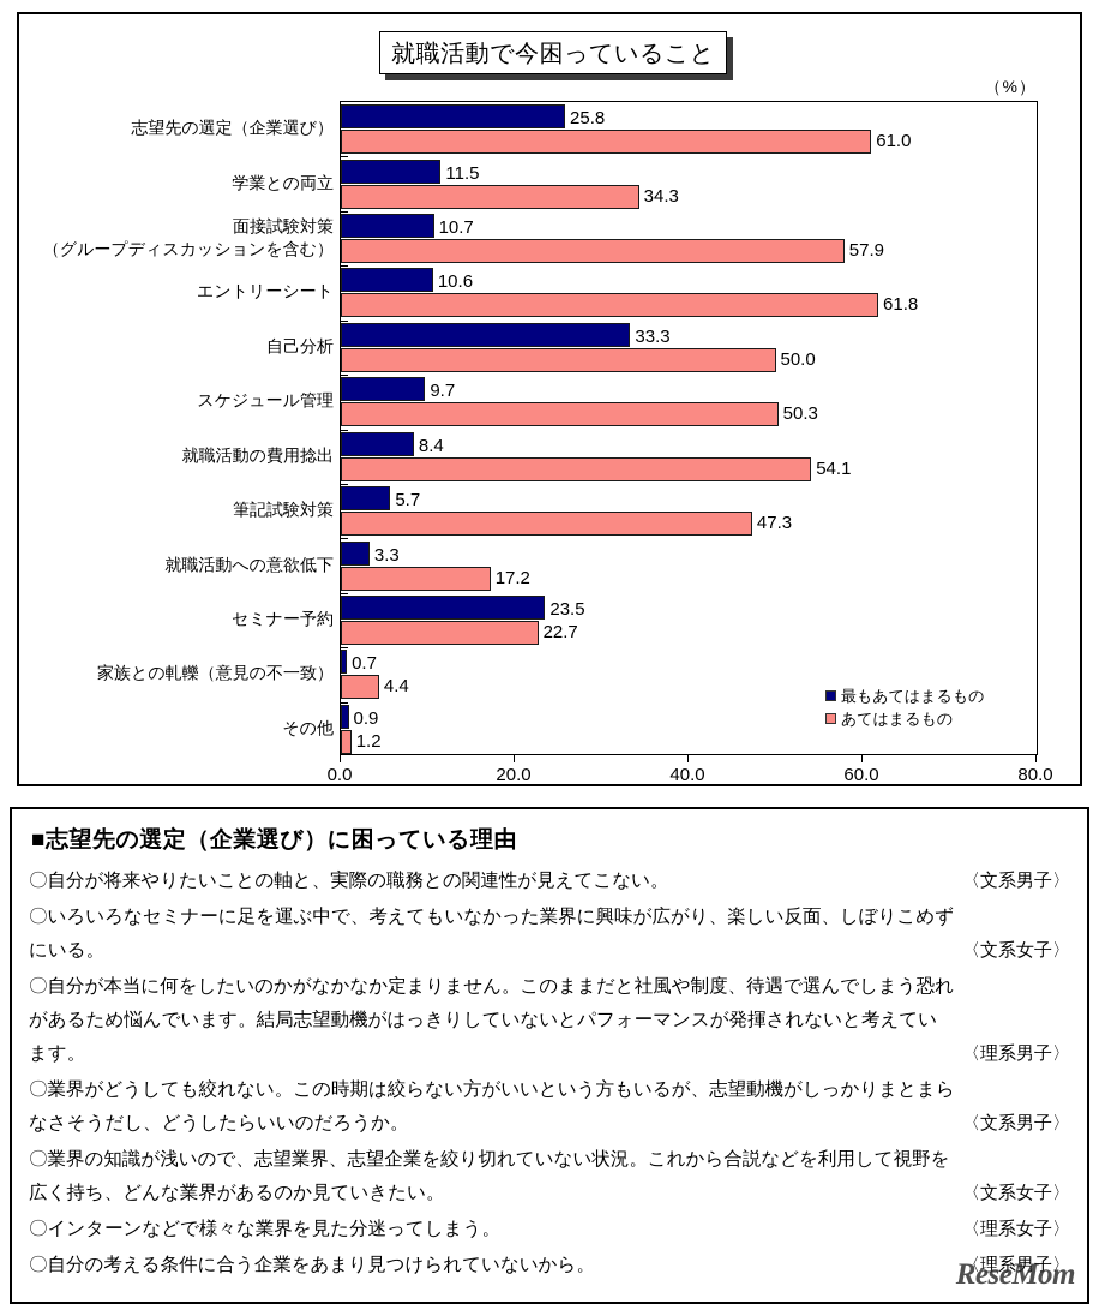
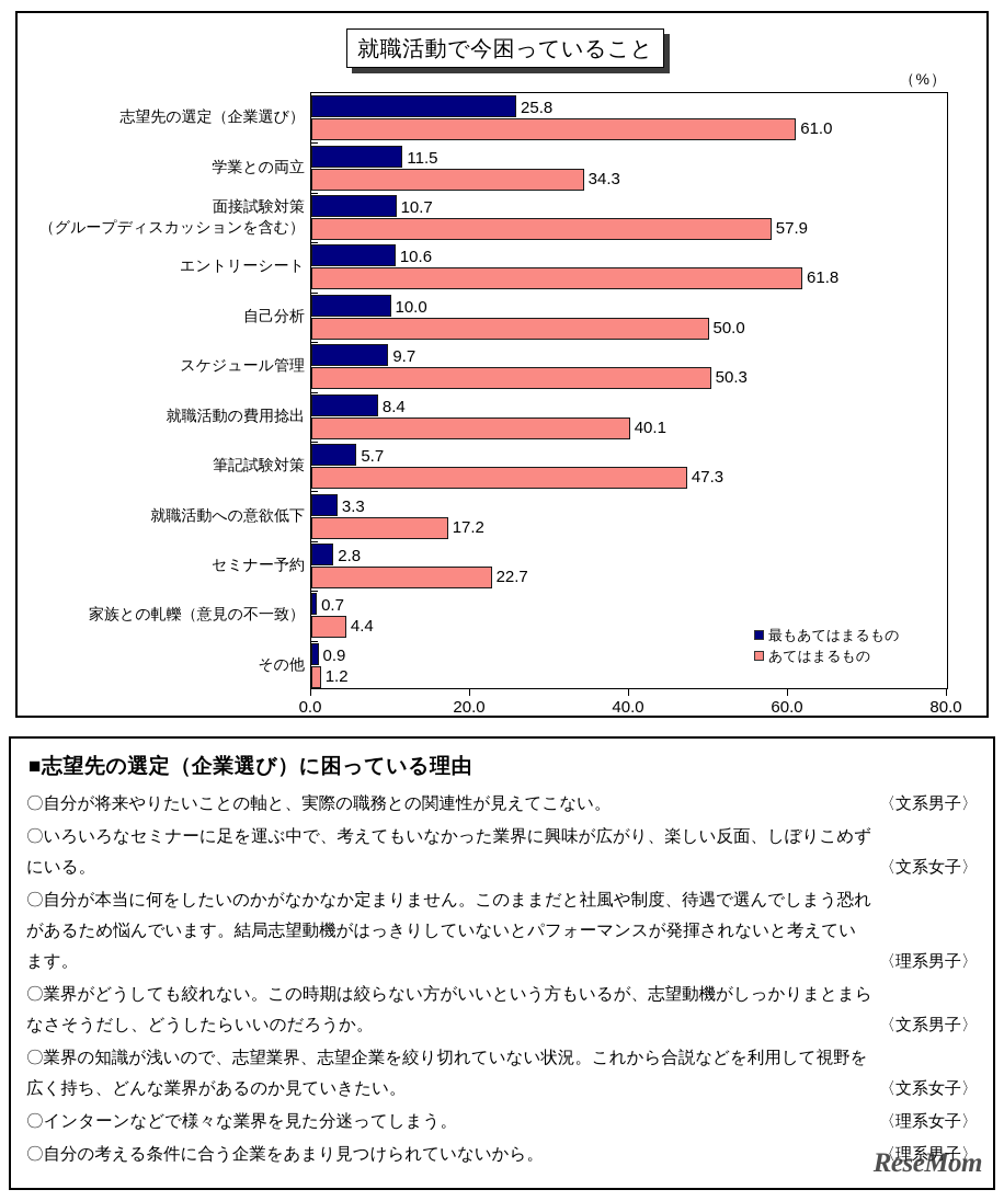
最もあてはまるもの/自己分析: 33.3 -> 10.0
あてはまるもの/就職活動の費用捻出: 54.1 -> 40.1
最もあてはまるもの/セミナー予約: 23.5 -> 2.8
